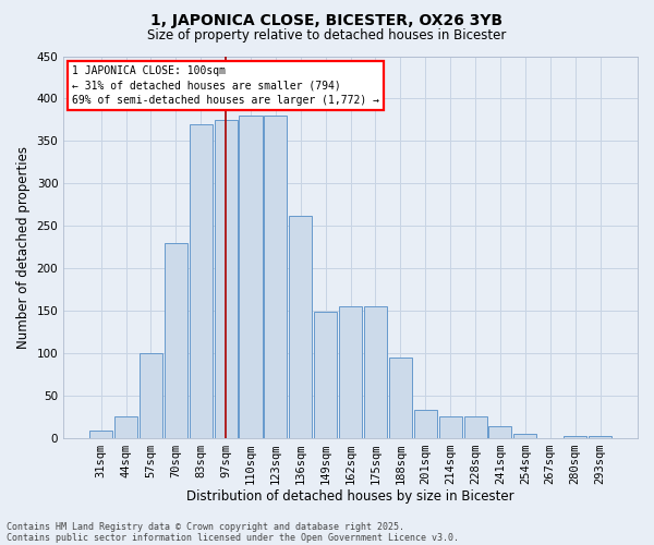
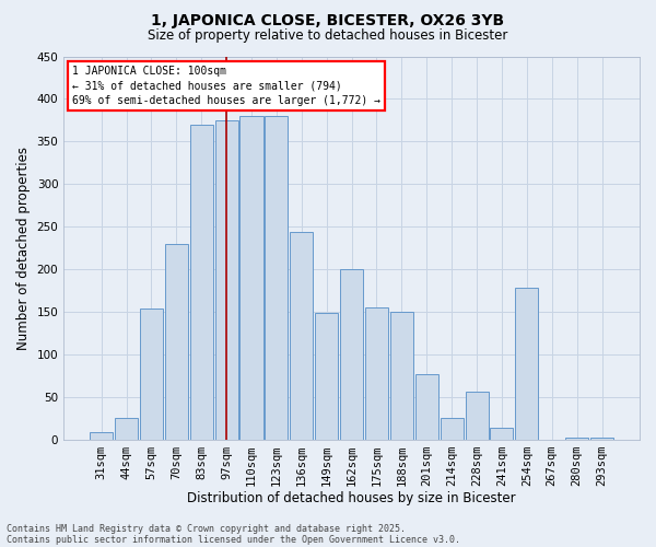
57sqm: 100 -> 154
136sqm: 262 -> 244
162sqm: 155 -> 200
188sqm: 95 -> 150
201sqm: 33 -> 76
228sqm: 25 -> 56
254sqm: 5 -> 178
